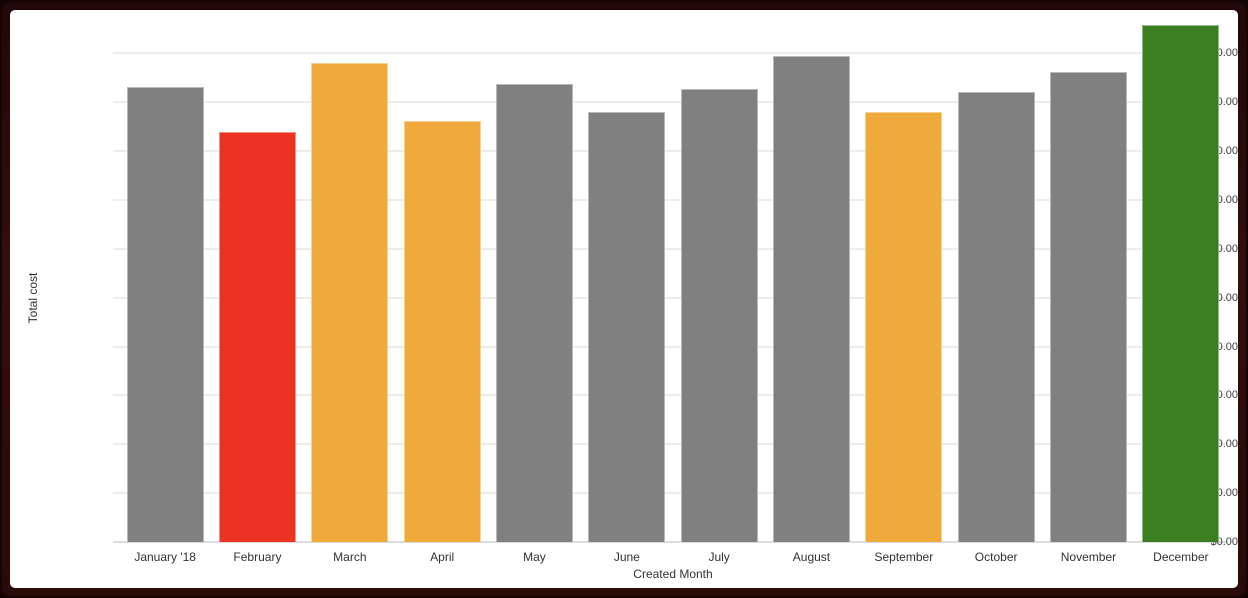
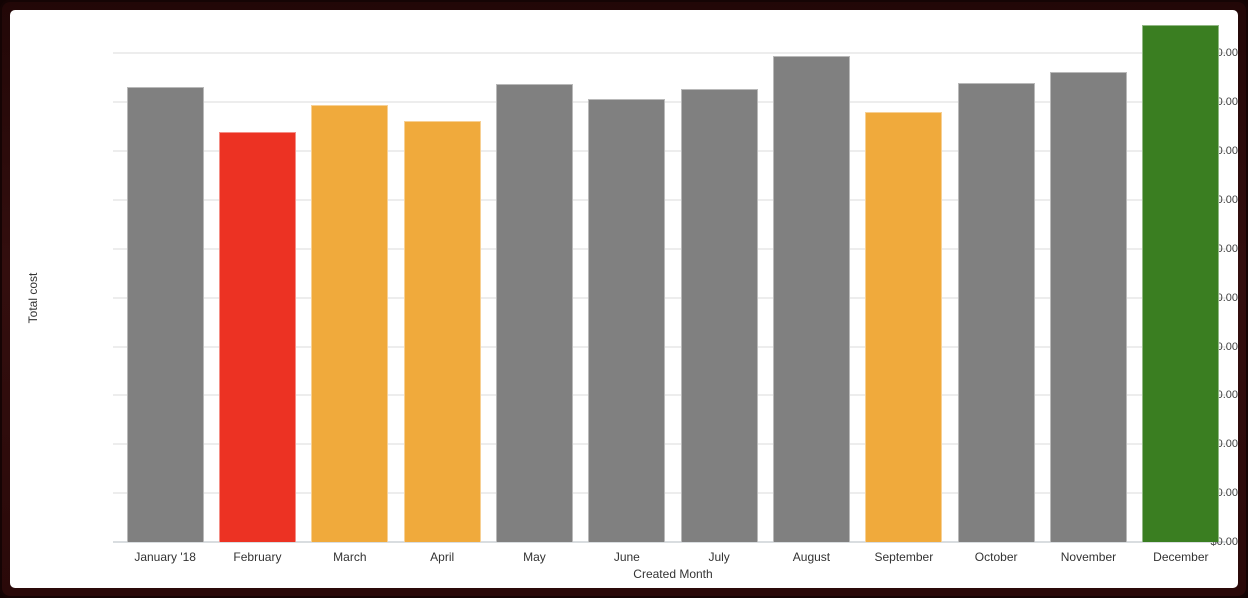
March: $49000 -> $45000
June: $44000 -> $45000
October: $46000 -> $47000
